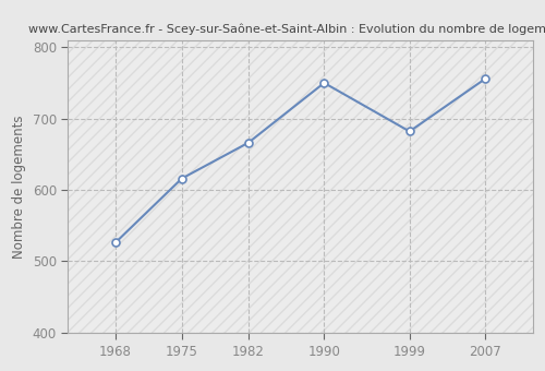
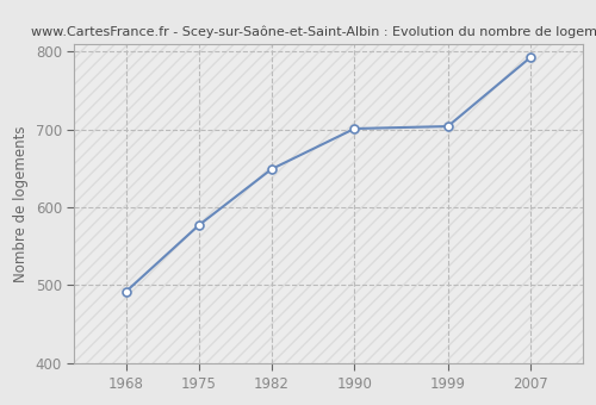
1968: 526 -> 492
1975: 616 -> 577
1982: 666 -> 649
1990: 750 -> 701
1999: 682 -> 704
2007: 756 -> 793
